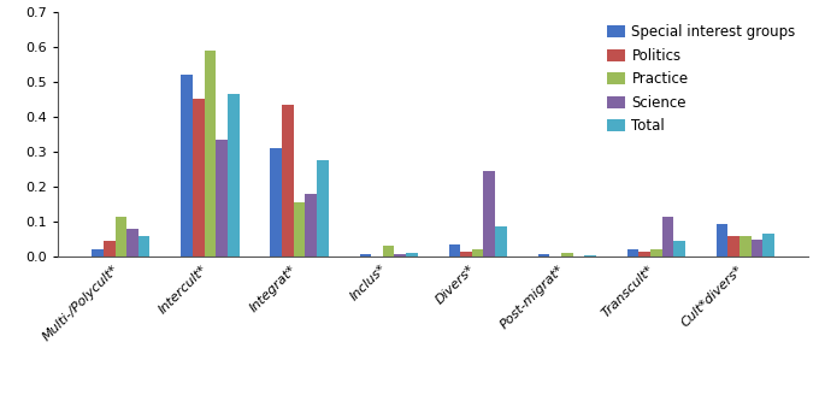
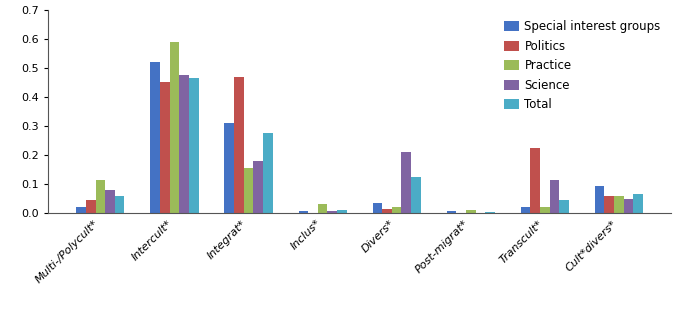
Science/Intercult*: 0.335 -> 0.475
Politics/Integrat*: 0.435 -> 0.470
Science/Divers*: 0.245 -> 0.210
Total/Divers*: 0.088 -> 0.125
Politics/Transcult*: 0.015 -> 0.225
